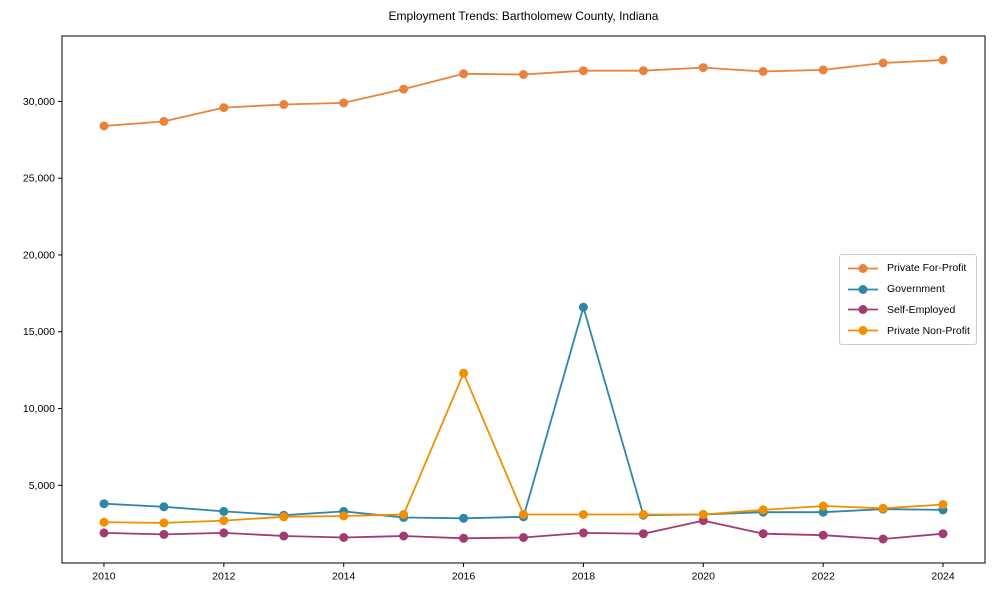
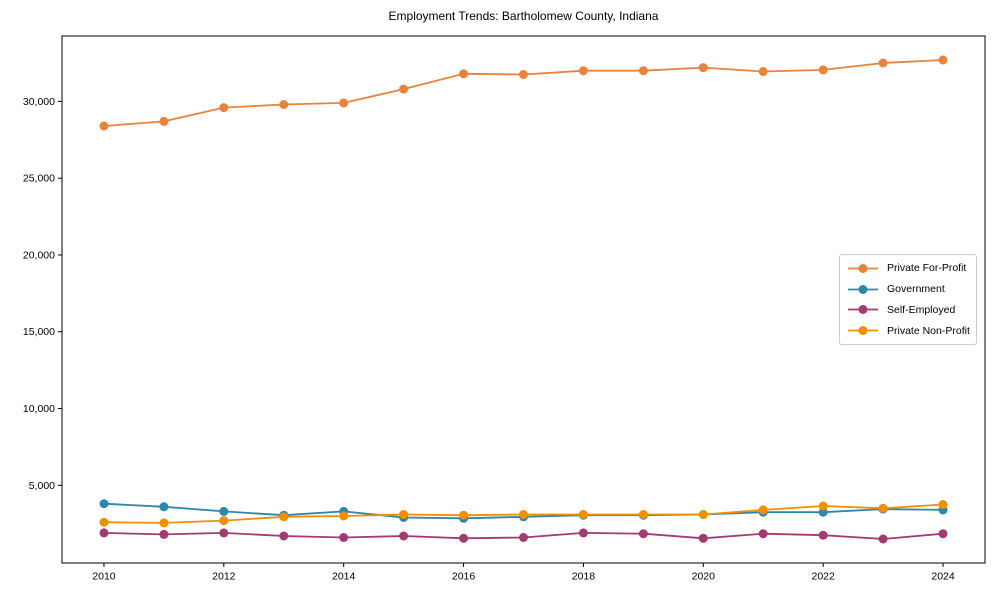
Private Non-Profit/2016: 12300 -> 3000
Government/2018: 16600 -> 3000
Self-Employed/2020: 2700 -> 1600
